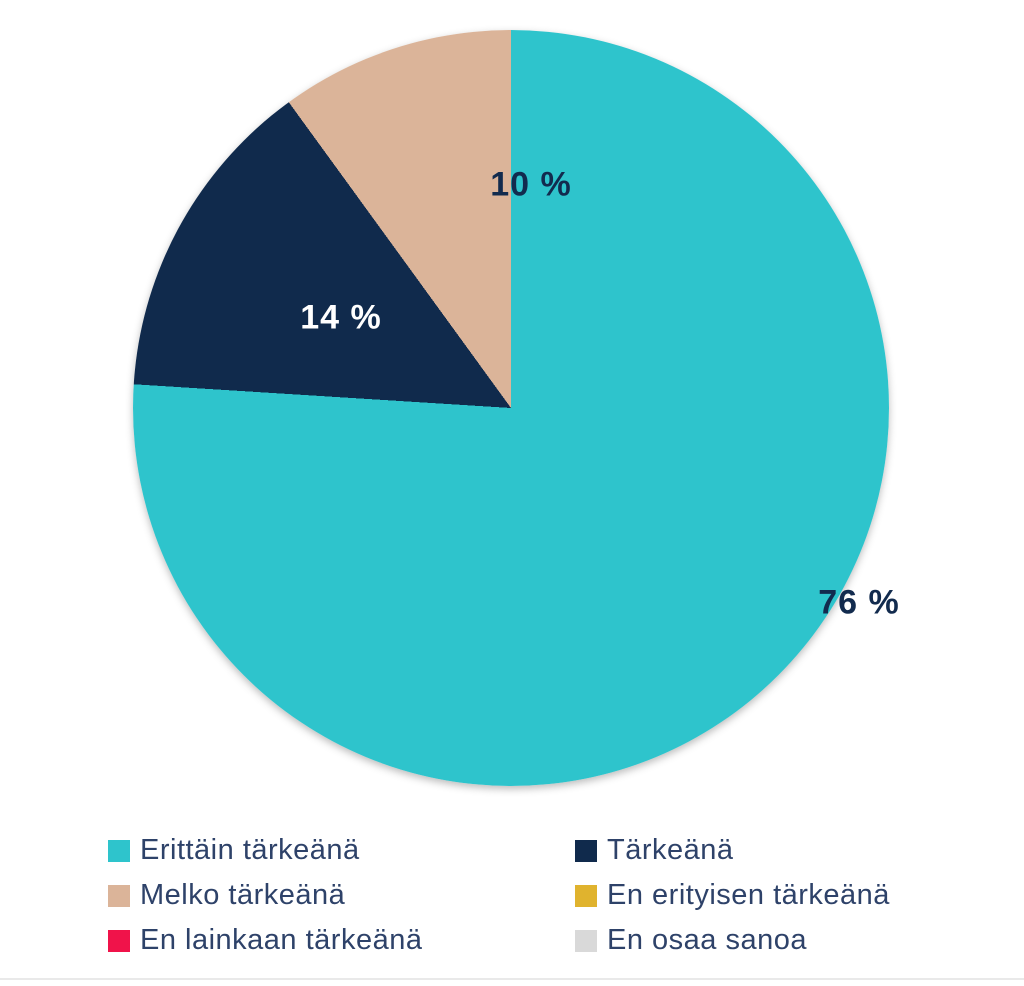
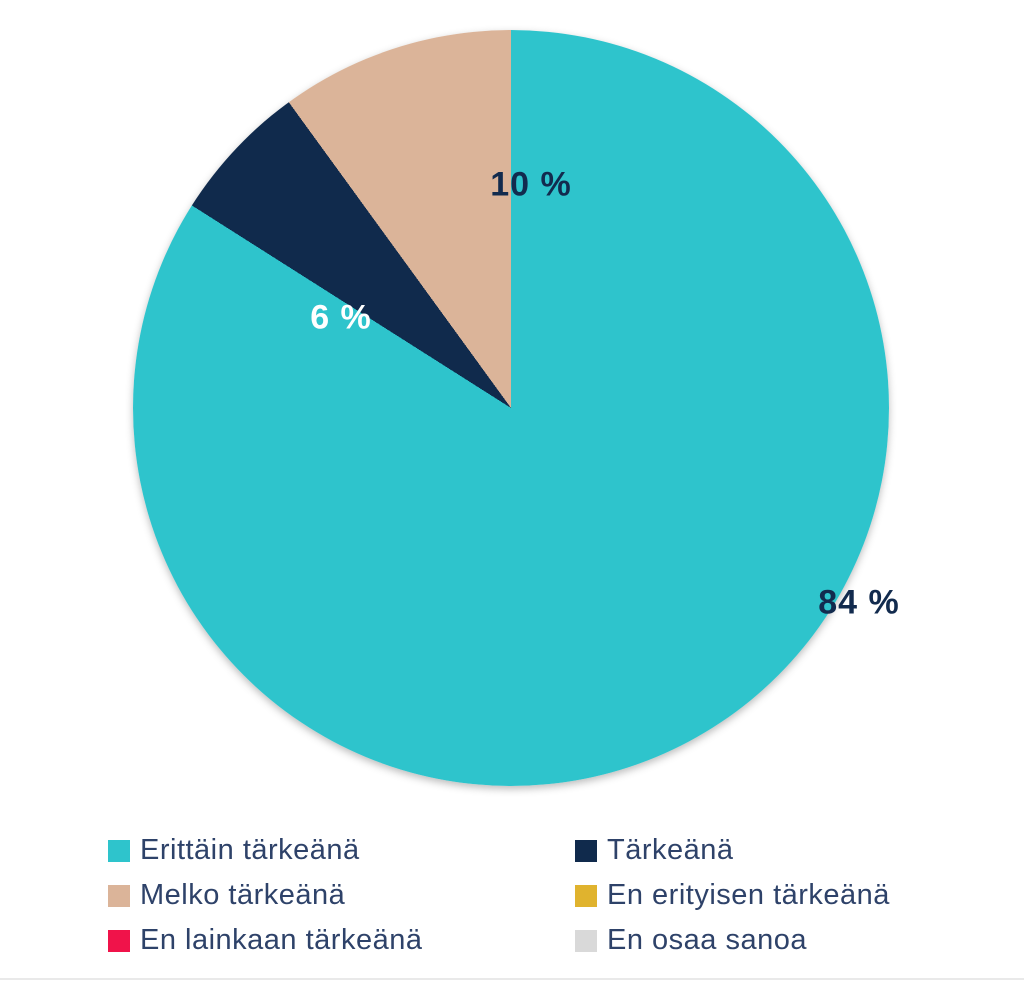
Erittäin tärkeänä: 76 -> 84
Tärkeänä: 14 -> 6
